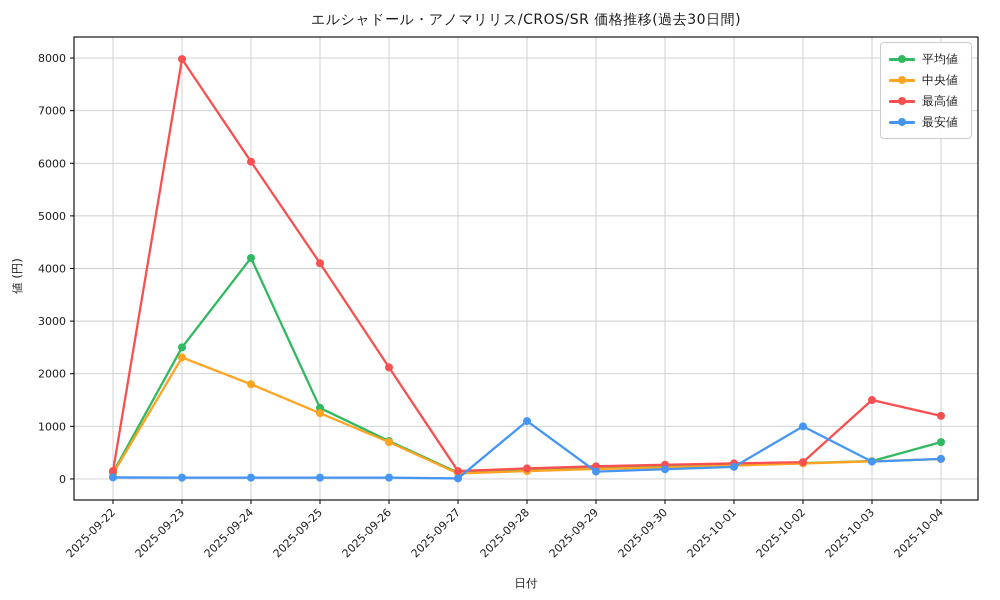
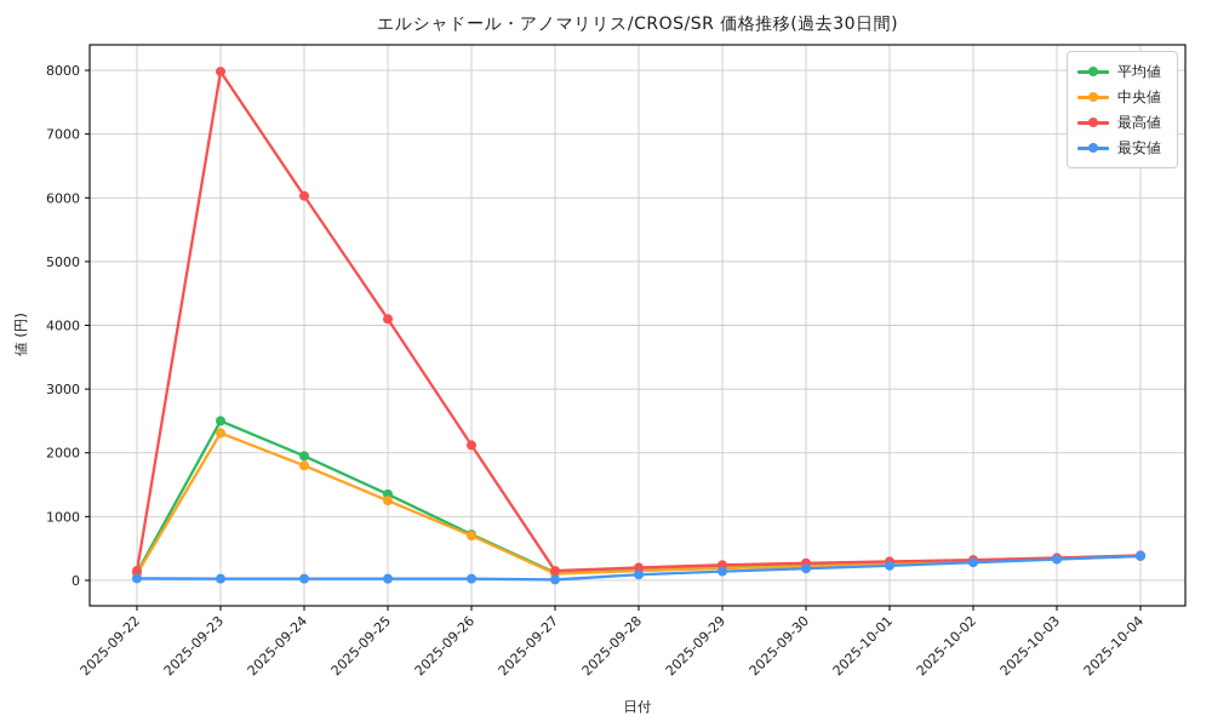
平均値/2025-09-24: 4200 -> 2000
最安値/2025-09-28: 1100 -> 100
最安値/2025-10-02: 1000 -> 300
最高値/2025-10-03: 1500 -> 400
平均値/2025-10-04: 700 -> 400
最高値/2025-10-04: 1200 -> 400
